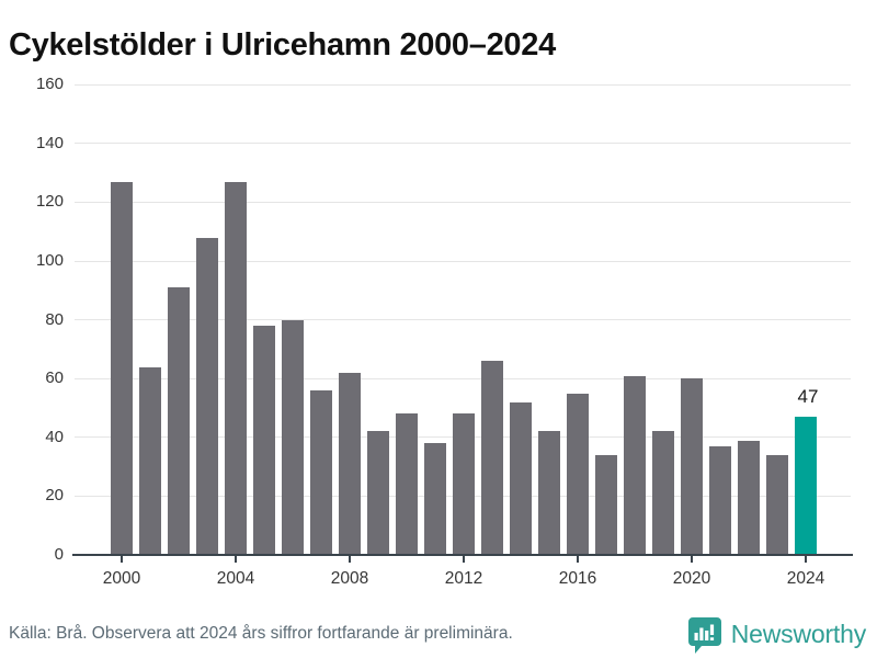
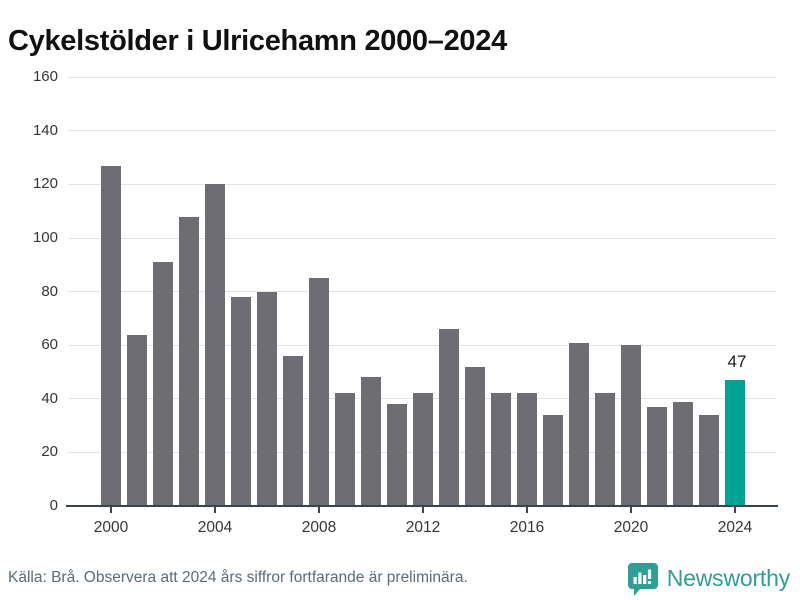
2004: 127 -> 120
2008: 62 -> 85
2012: 48 -> 42
2016: 55 -> 42
